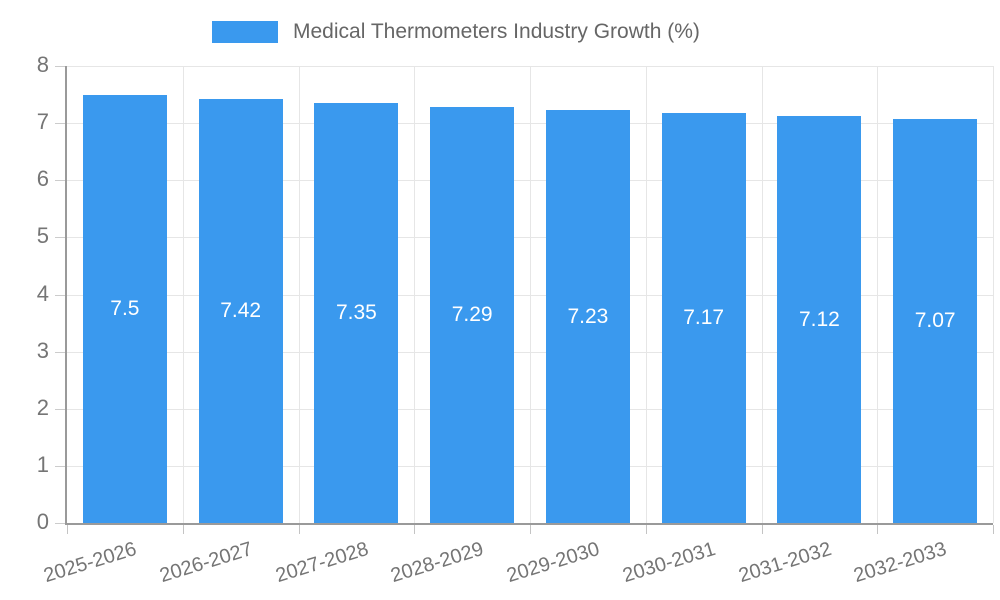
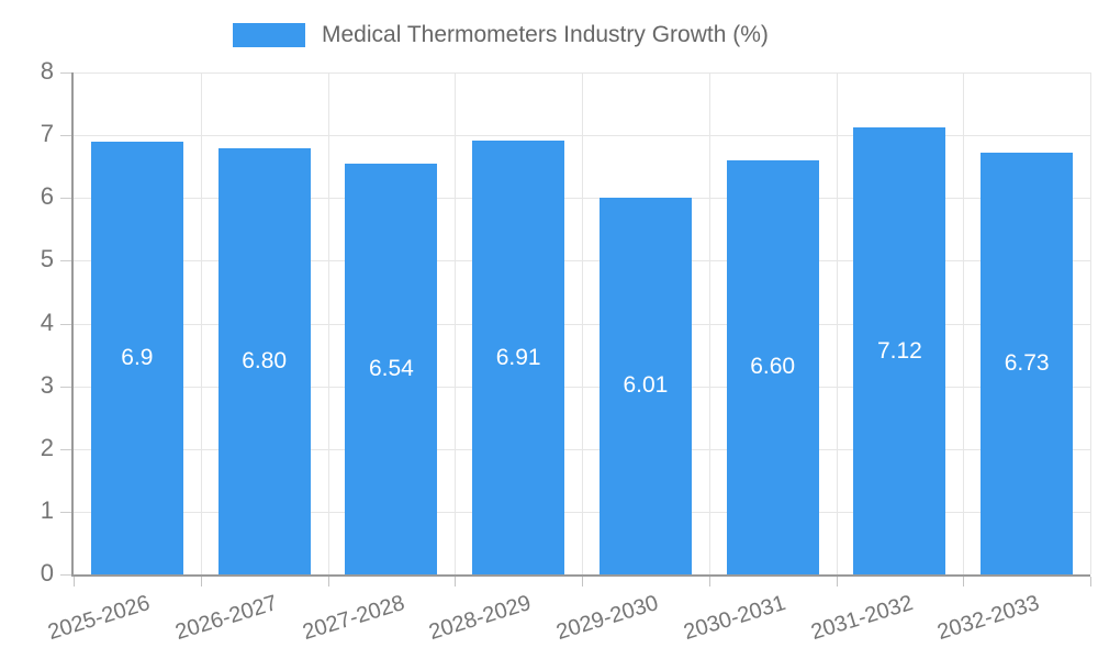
2025-2026: 7.5 -> 6.9
2026-2027: 7.42 -> 6.80
2027-2028: 7.35 -> 6.54
2028-2029: 7.29 -> 6.91
2029-2030: 7.23 -> 6.01
2030-2031: 7.17 -> 6.60
2032-2033: 7.07 -> 6.73
